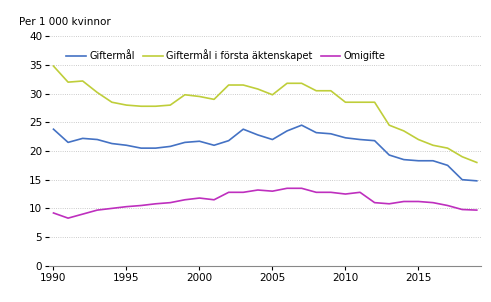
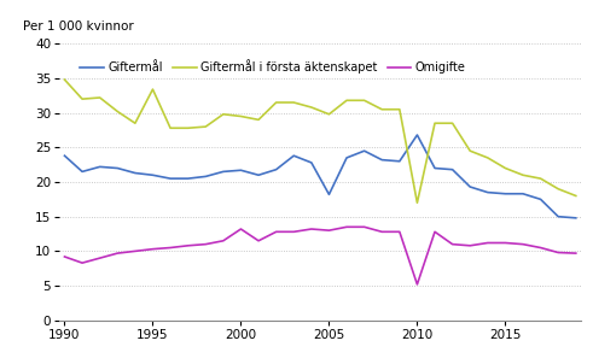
Giftermål i första äktenskapet/1995: 28.0 -> 33.4
Omigifte/2000: 11.8 -> 13.2
Giftermål/2005: 22.0 -> 18.2
Giftermål/2010: 22.3 -> 26.8
Giftermål i första äktenskapet/2010: 28.5 -> 17.0
Omigifte/2010: 12.5 -> 5.2
